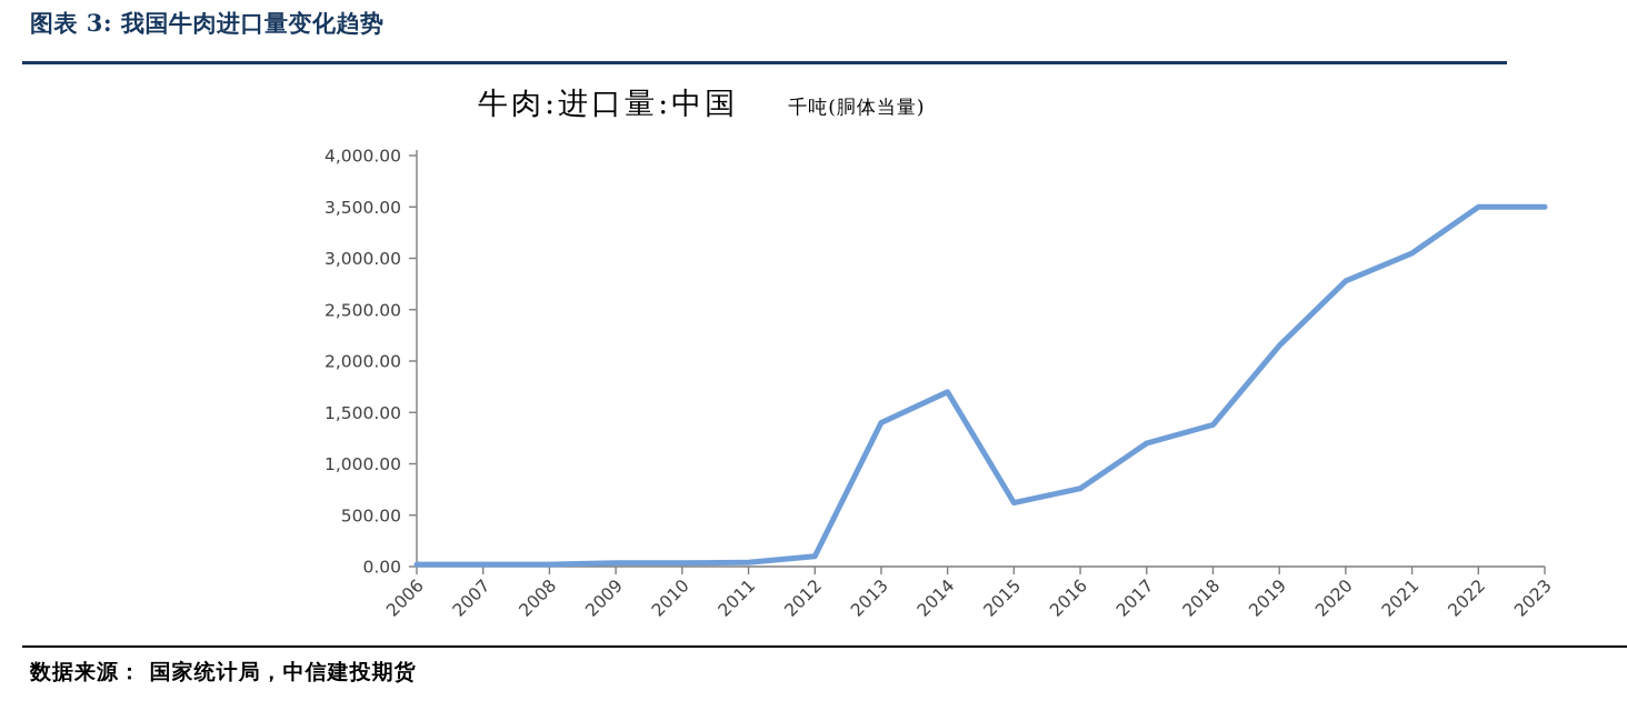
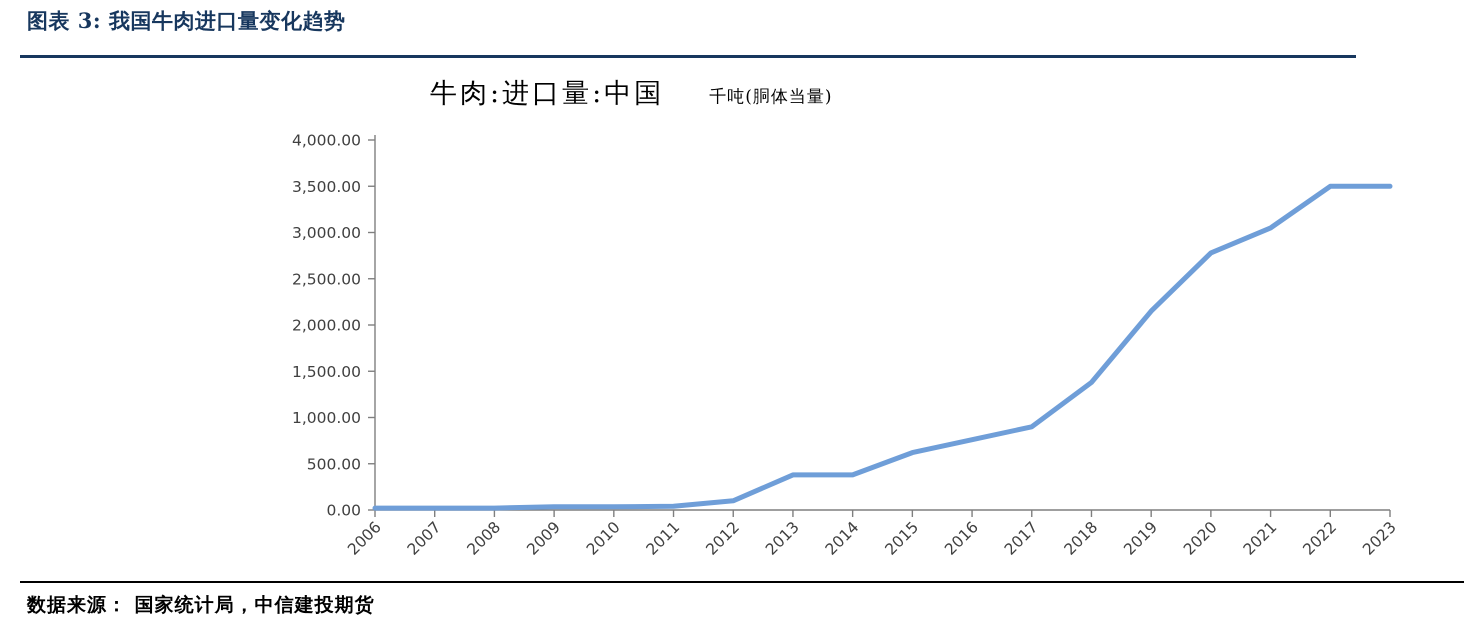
2013: 1400 -> 400
2014: 1700 -> 400
2017: 1200 -> 900
